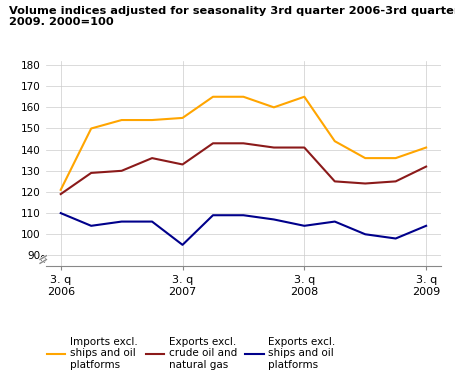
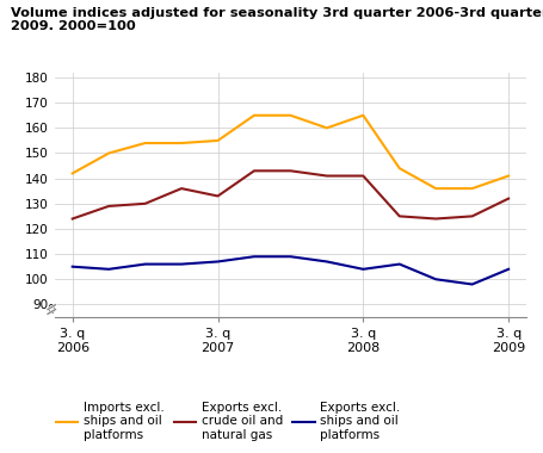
Imports excl. ships and oil platforms/3. q 2006: 121 -> 142
Exports excl. crude oil and natural gas/3. q 2006: 119 -> 124
Exports excl. ships and oil platforms/3. q 2006: 110 -> 105
Exports excl. ships and oil platforms/3. q 2007: 95 -> 107
